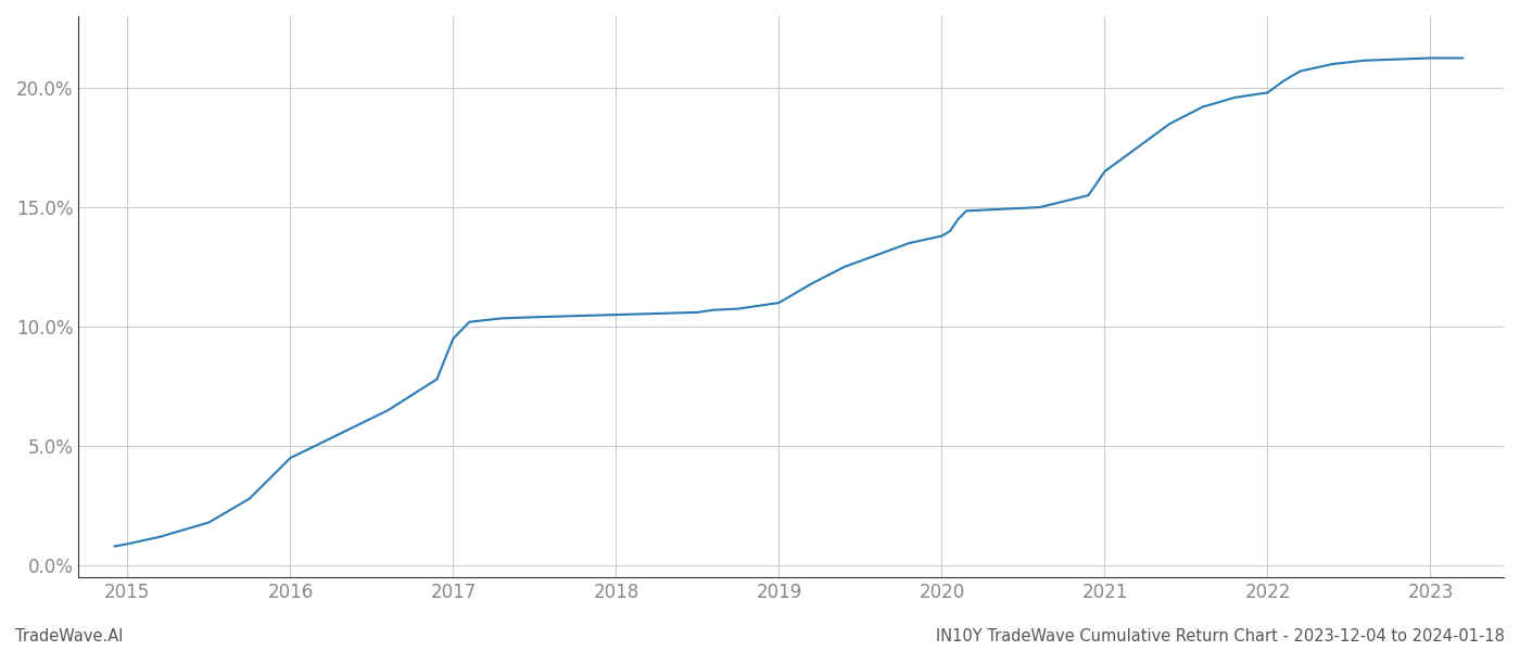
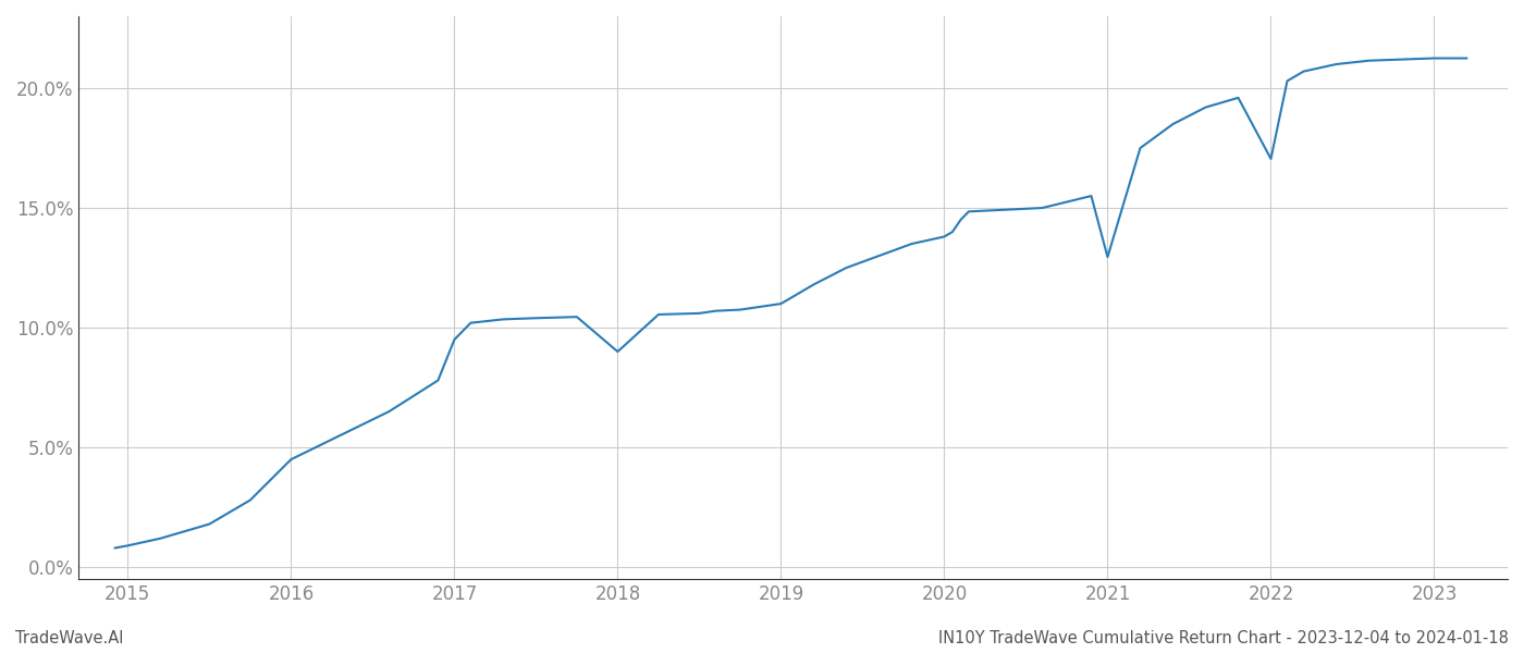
2018: 10.50% -> 9.00%
2021: 16.50% -> 12.95%
2022: 19.80% -> 17.05%
